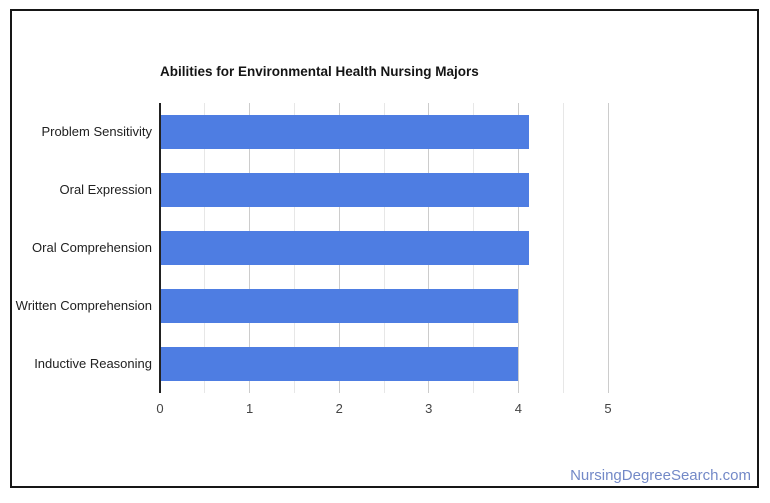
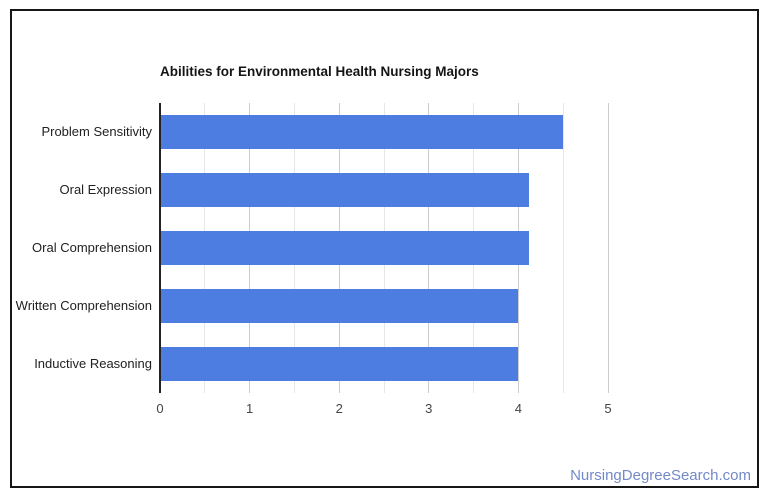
Problem Sensitivity: 4.1 -> 4.5
